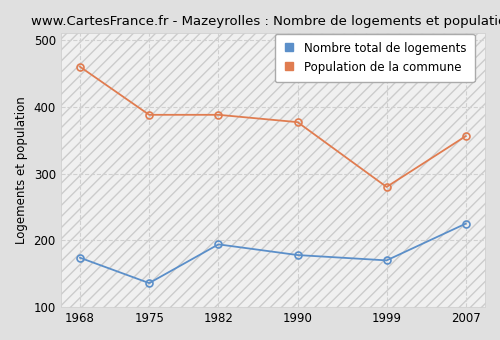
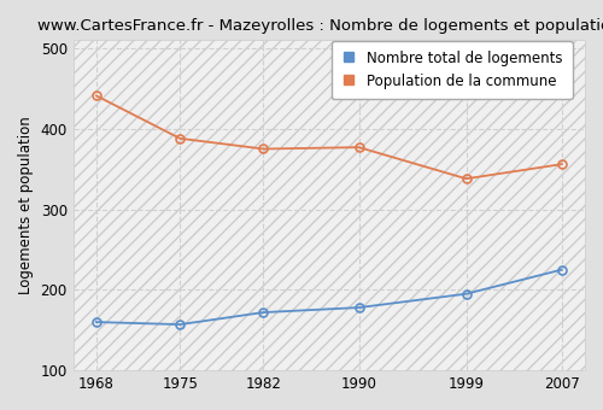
Nombre total de logements/1968: 174 -> 160
Population de la commune/1968: 460 -> 441
Nombre total de logements/1975: 136 -> 157
Nombre total de logements/1982: 194 -> 172
Population de la commune/1982: 388 -> 375
Nombre total de logements/1999: 170 -> 195
Population de la commune/1999: 280 -> 338
